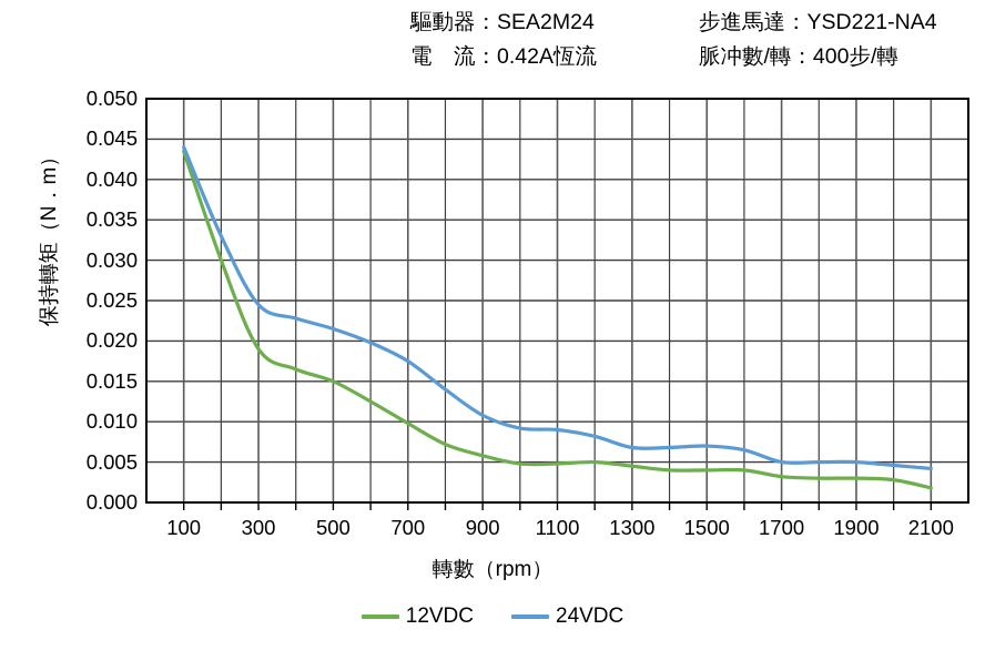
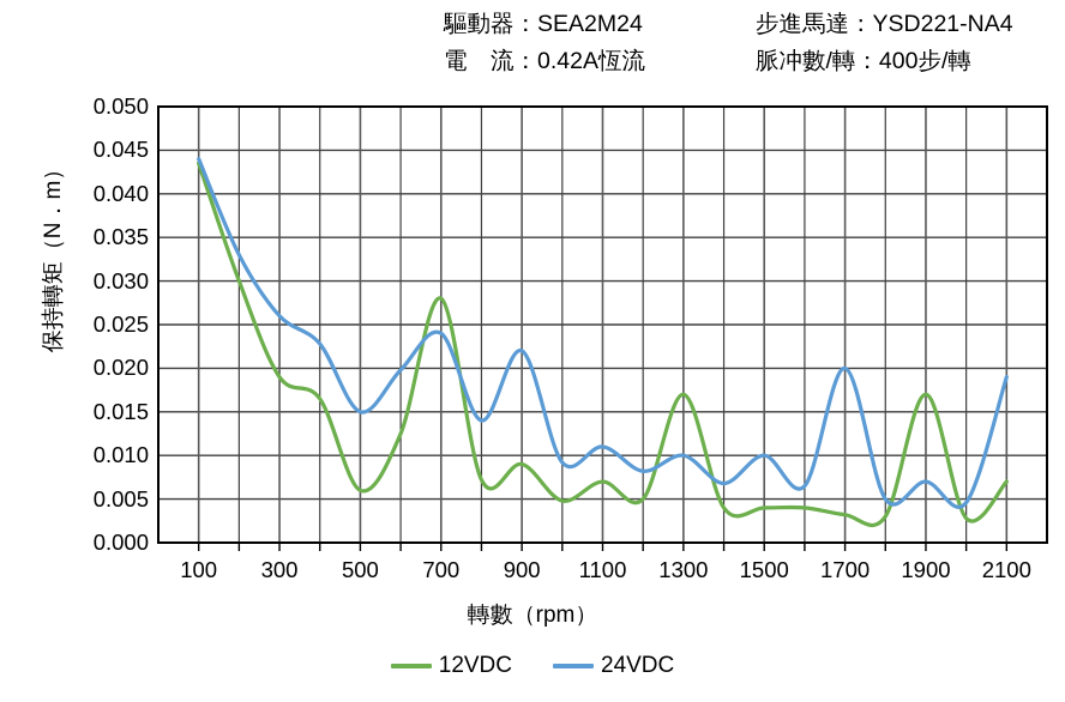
24VDC/300: 0.025 -> 0.026
12VDC/500: 0.015 -> 0.006
24VDC/500: 0.021 -> 0.015
12VDC/700: 0.010 -> 0.028
24VDC/700: 0.018 -> 0.024
12VDC/900: 0.006 -> 0.009
24VDC/900: 0.011 -> 0.022
12VDC/1100: 0.005 -> 0.007
24VDC/1100: 0.009 -> 0.011
12VDC/1300: 0.004 -> 0.017
24VDC/1300: 0.007 -> 0.010
24VDC/1500: 0.007 -> 0.010
24VDC/1700: 0.005 -> 0.020
12VDC/1900: 0.003 -> 0.017
24VDC/1900: 0.005 -> 0.007
12VDC/2100: 0.002 -> 0.007
24VDC/2100: 0.004 -> 0.019
